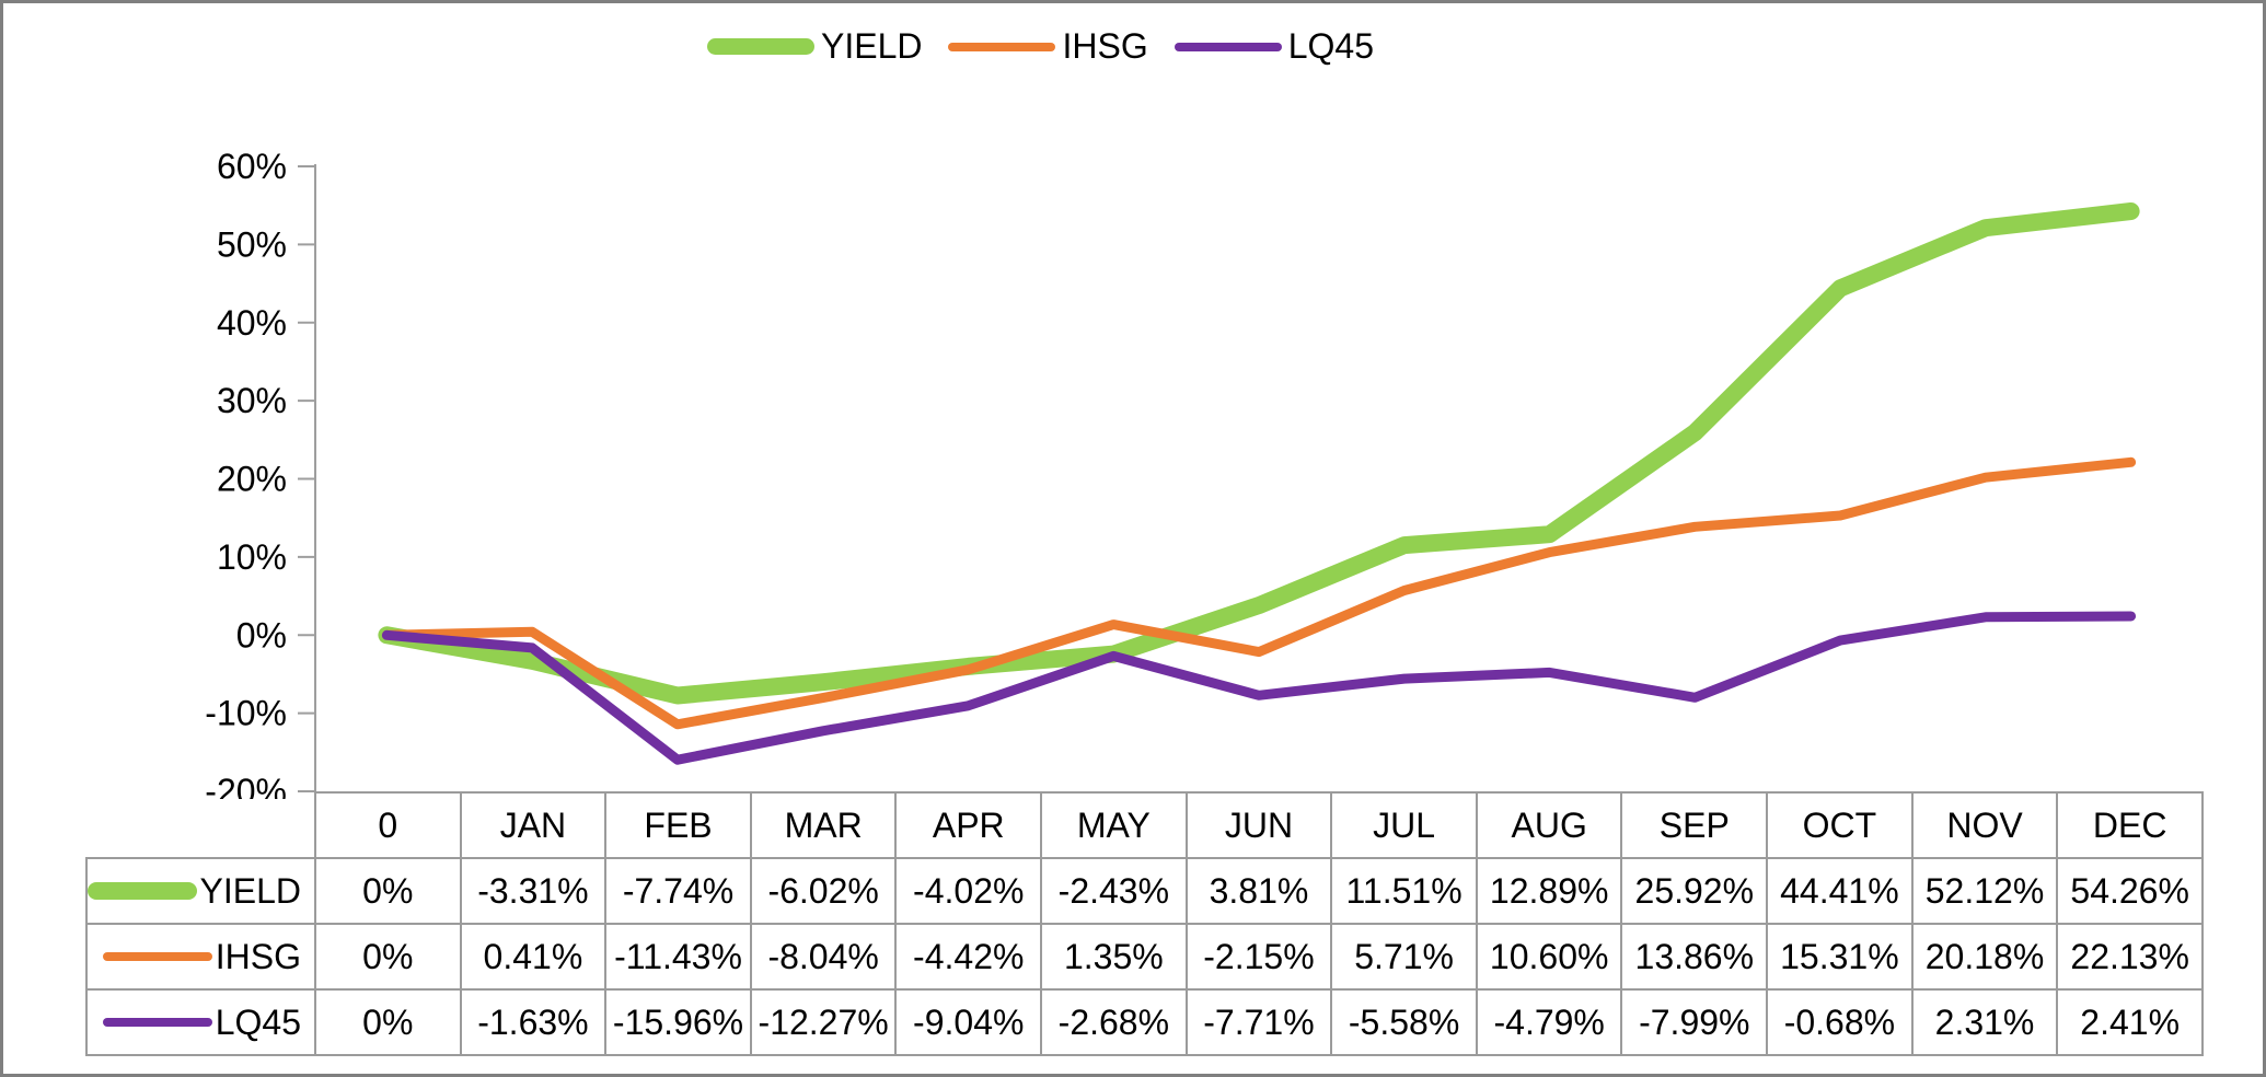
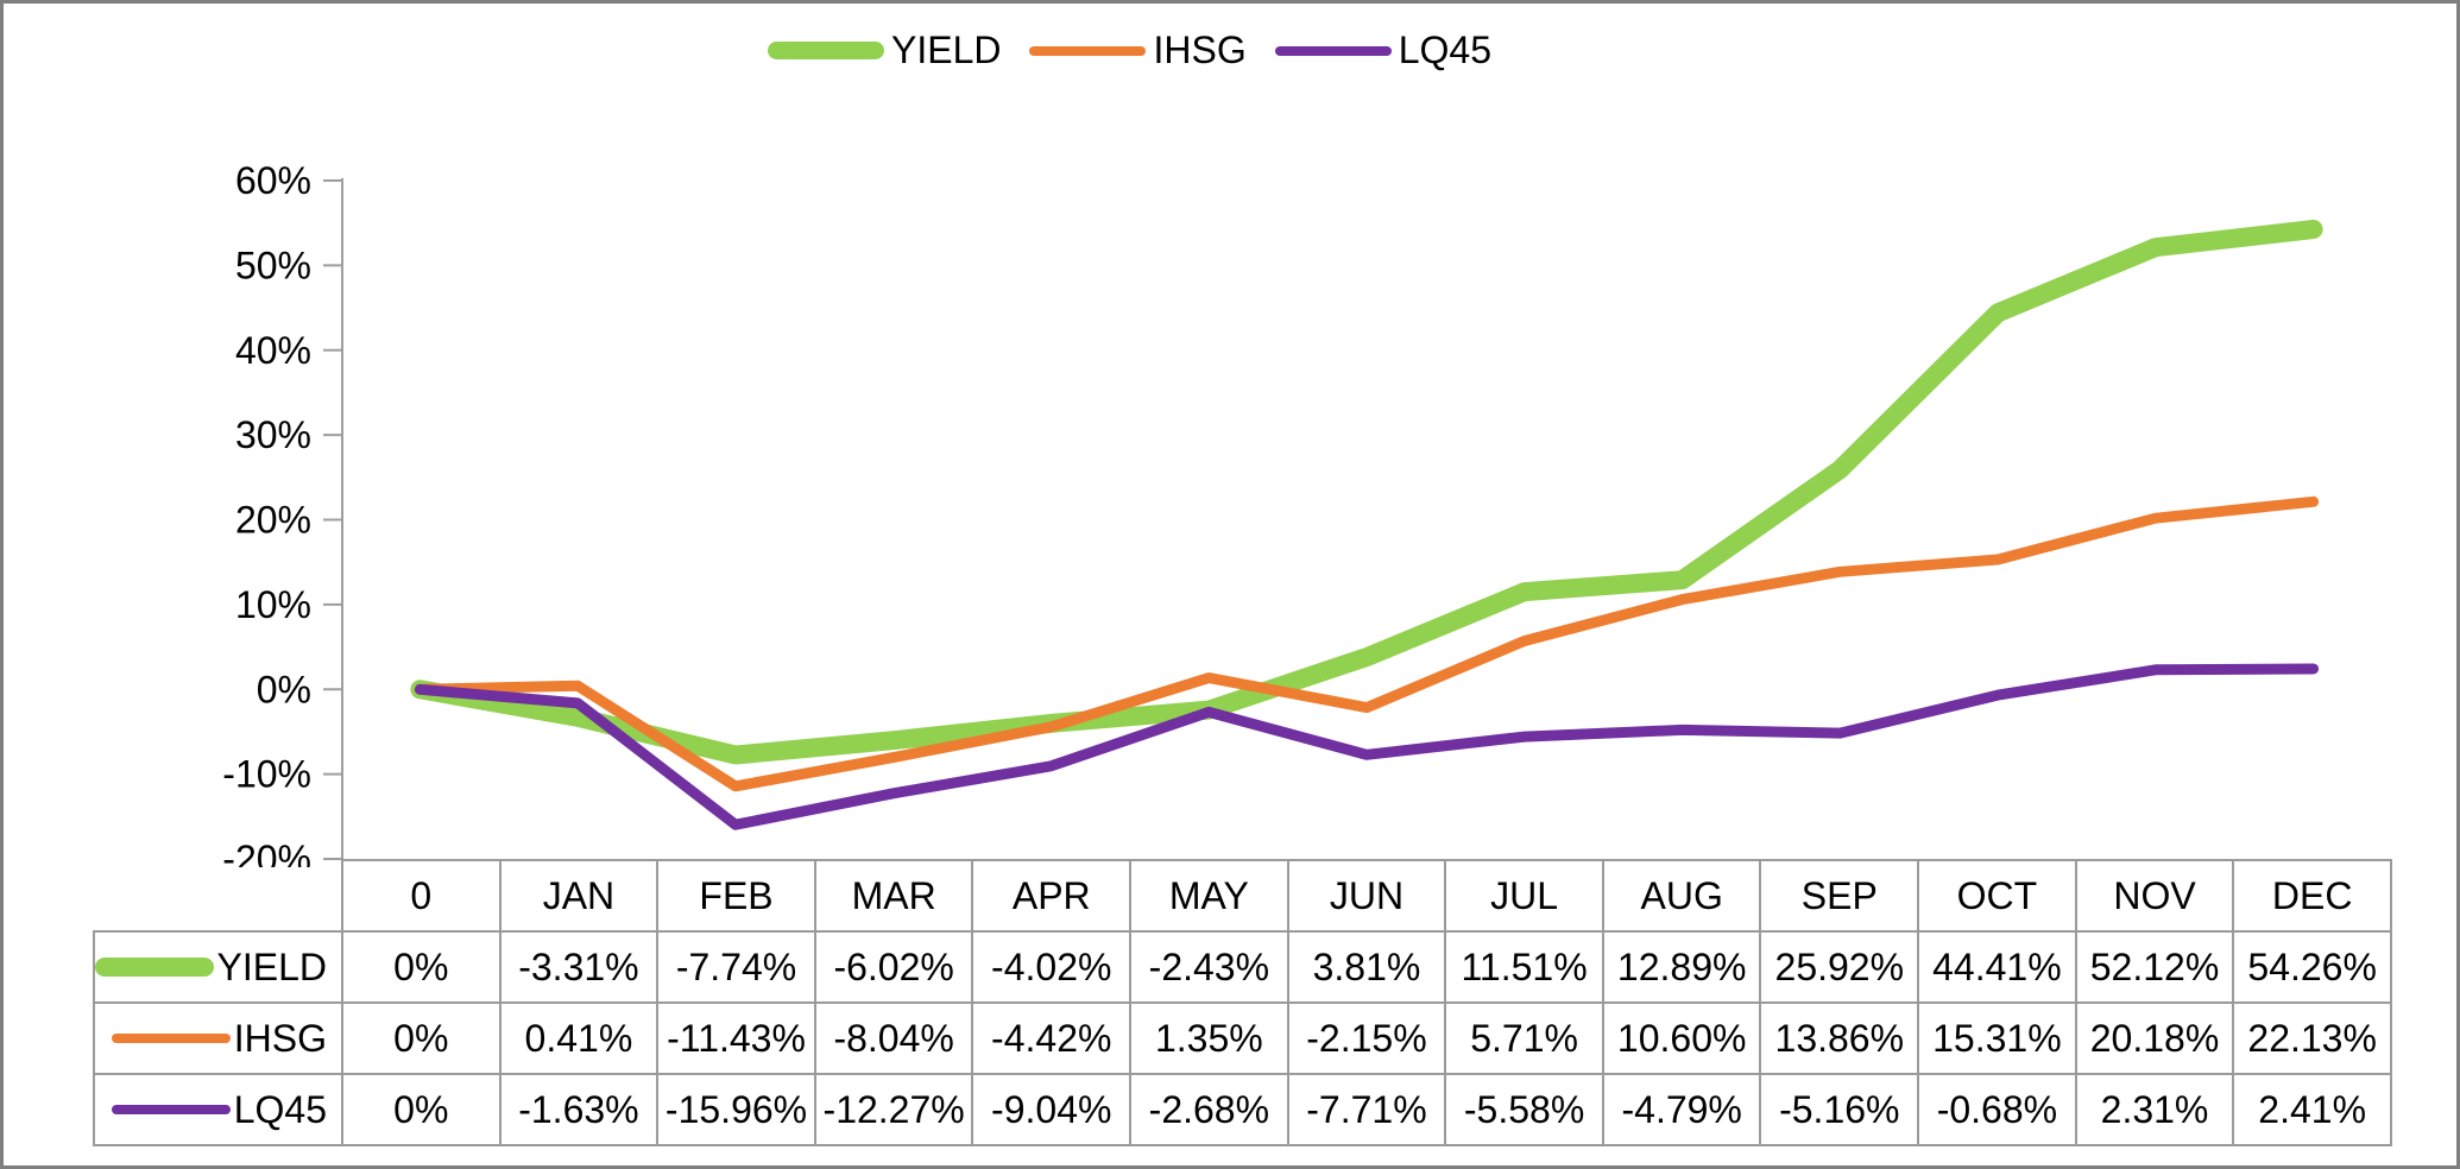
LQ45/SEP: -7.99% -> -5.16%
